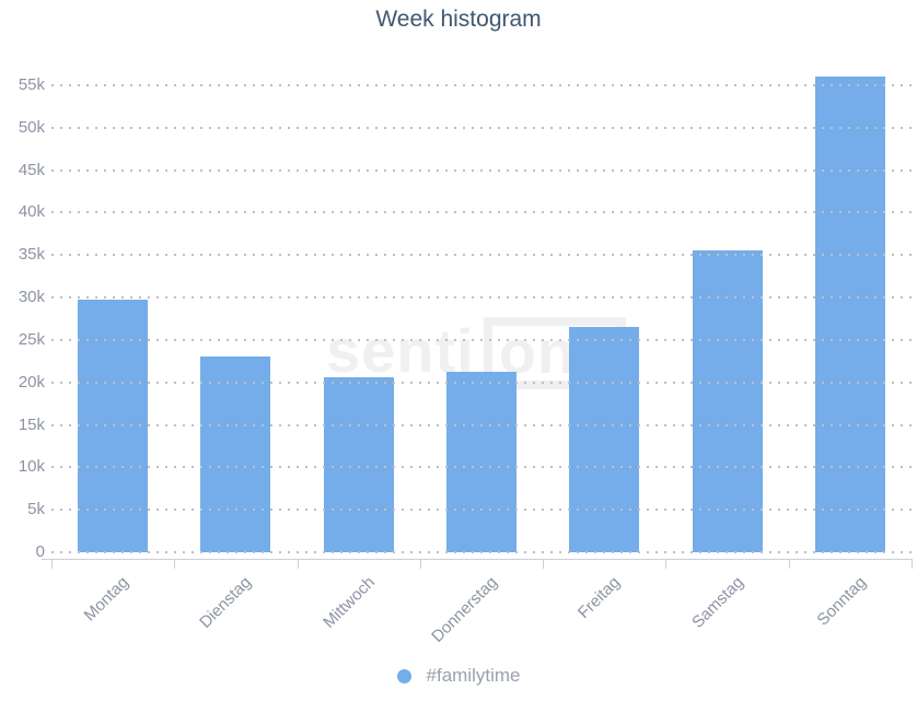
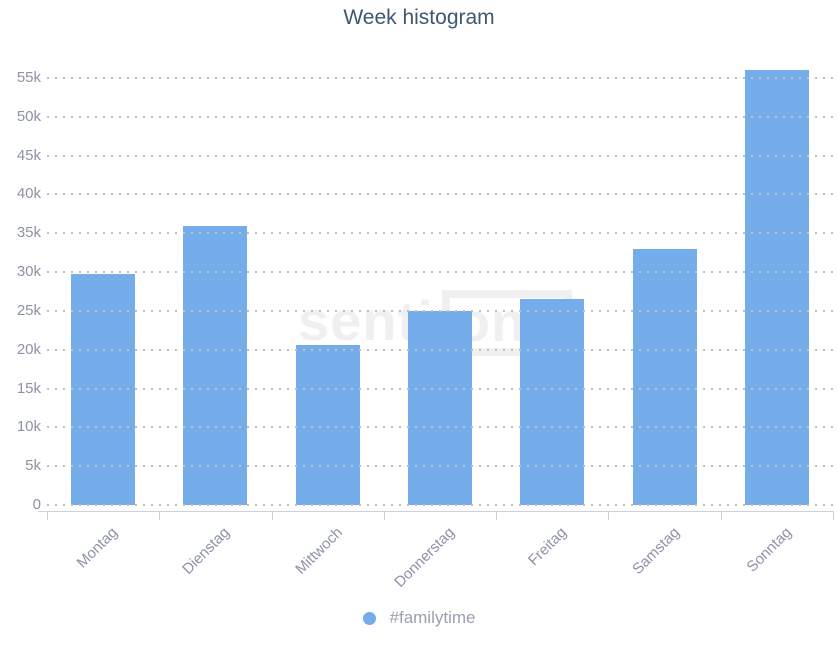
Dienstag: 23k -> 36k
Donnerstag: 21k -> 25k
Samstag: 36k -> 33k
